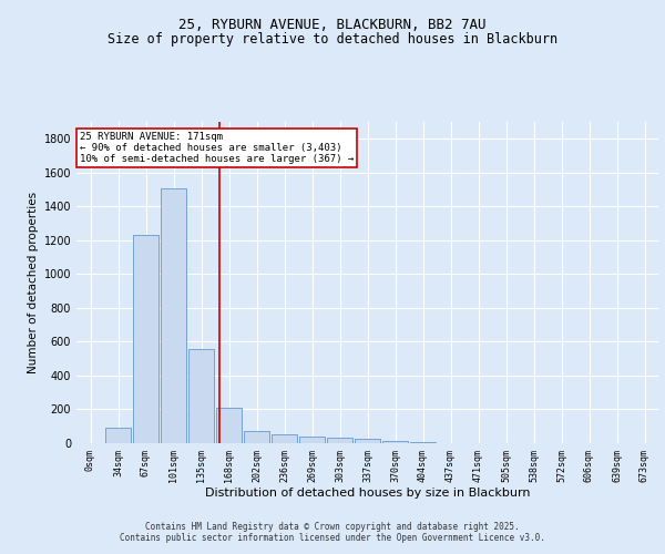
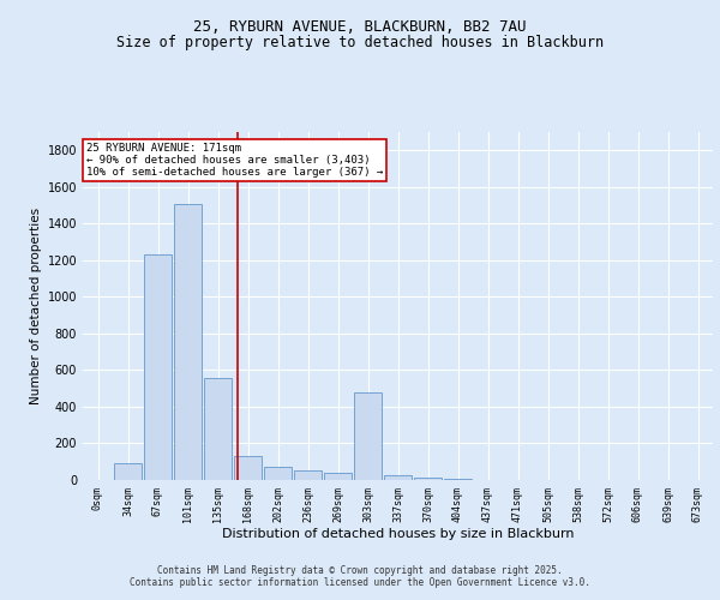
168sqm: 210 -> 130
303sqm: 30 -> 480
